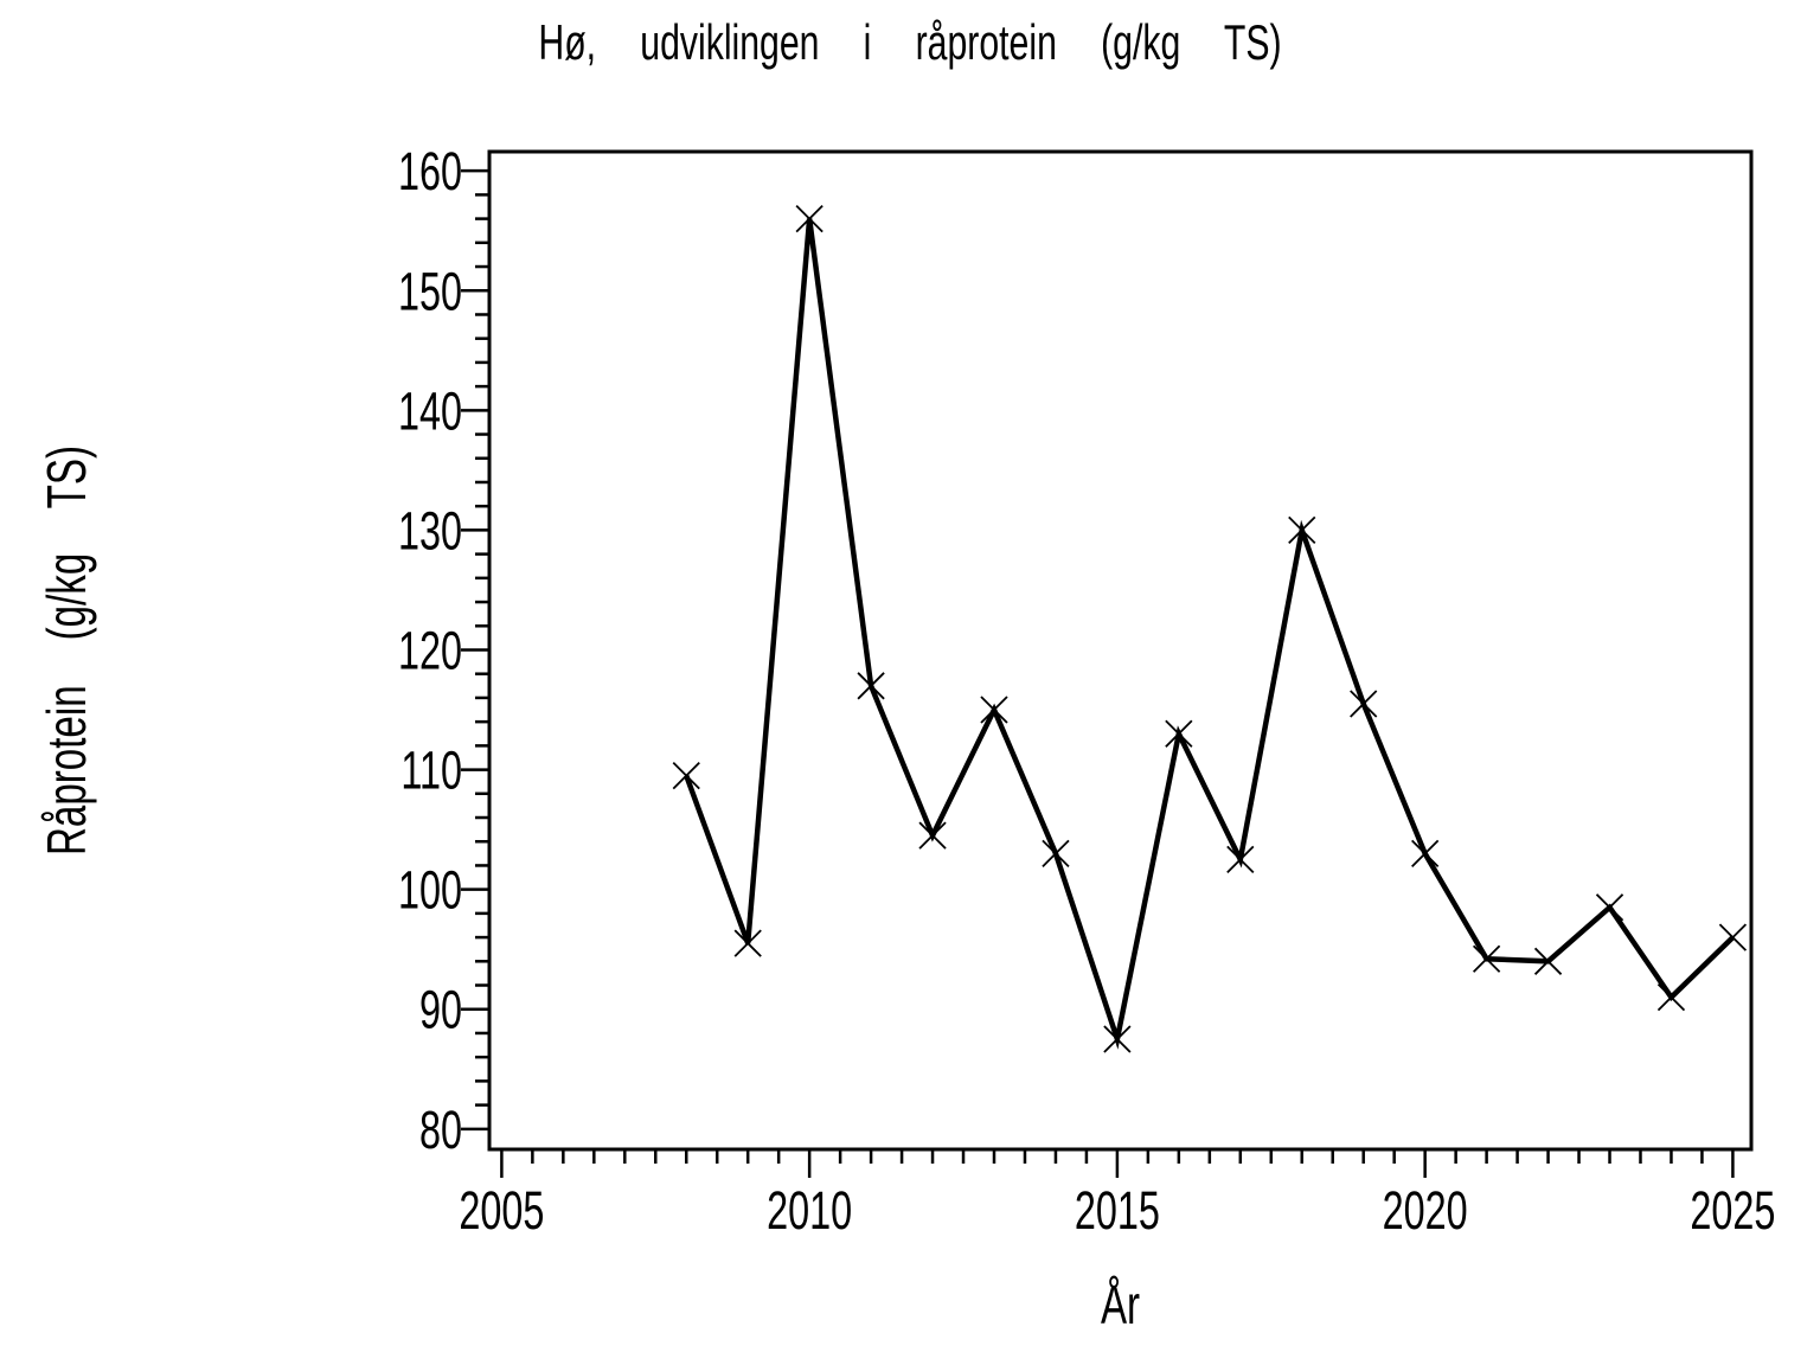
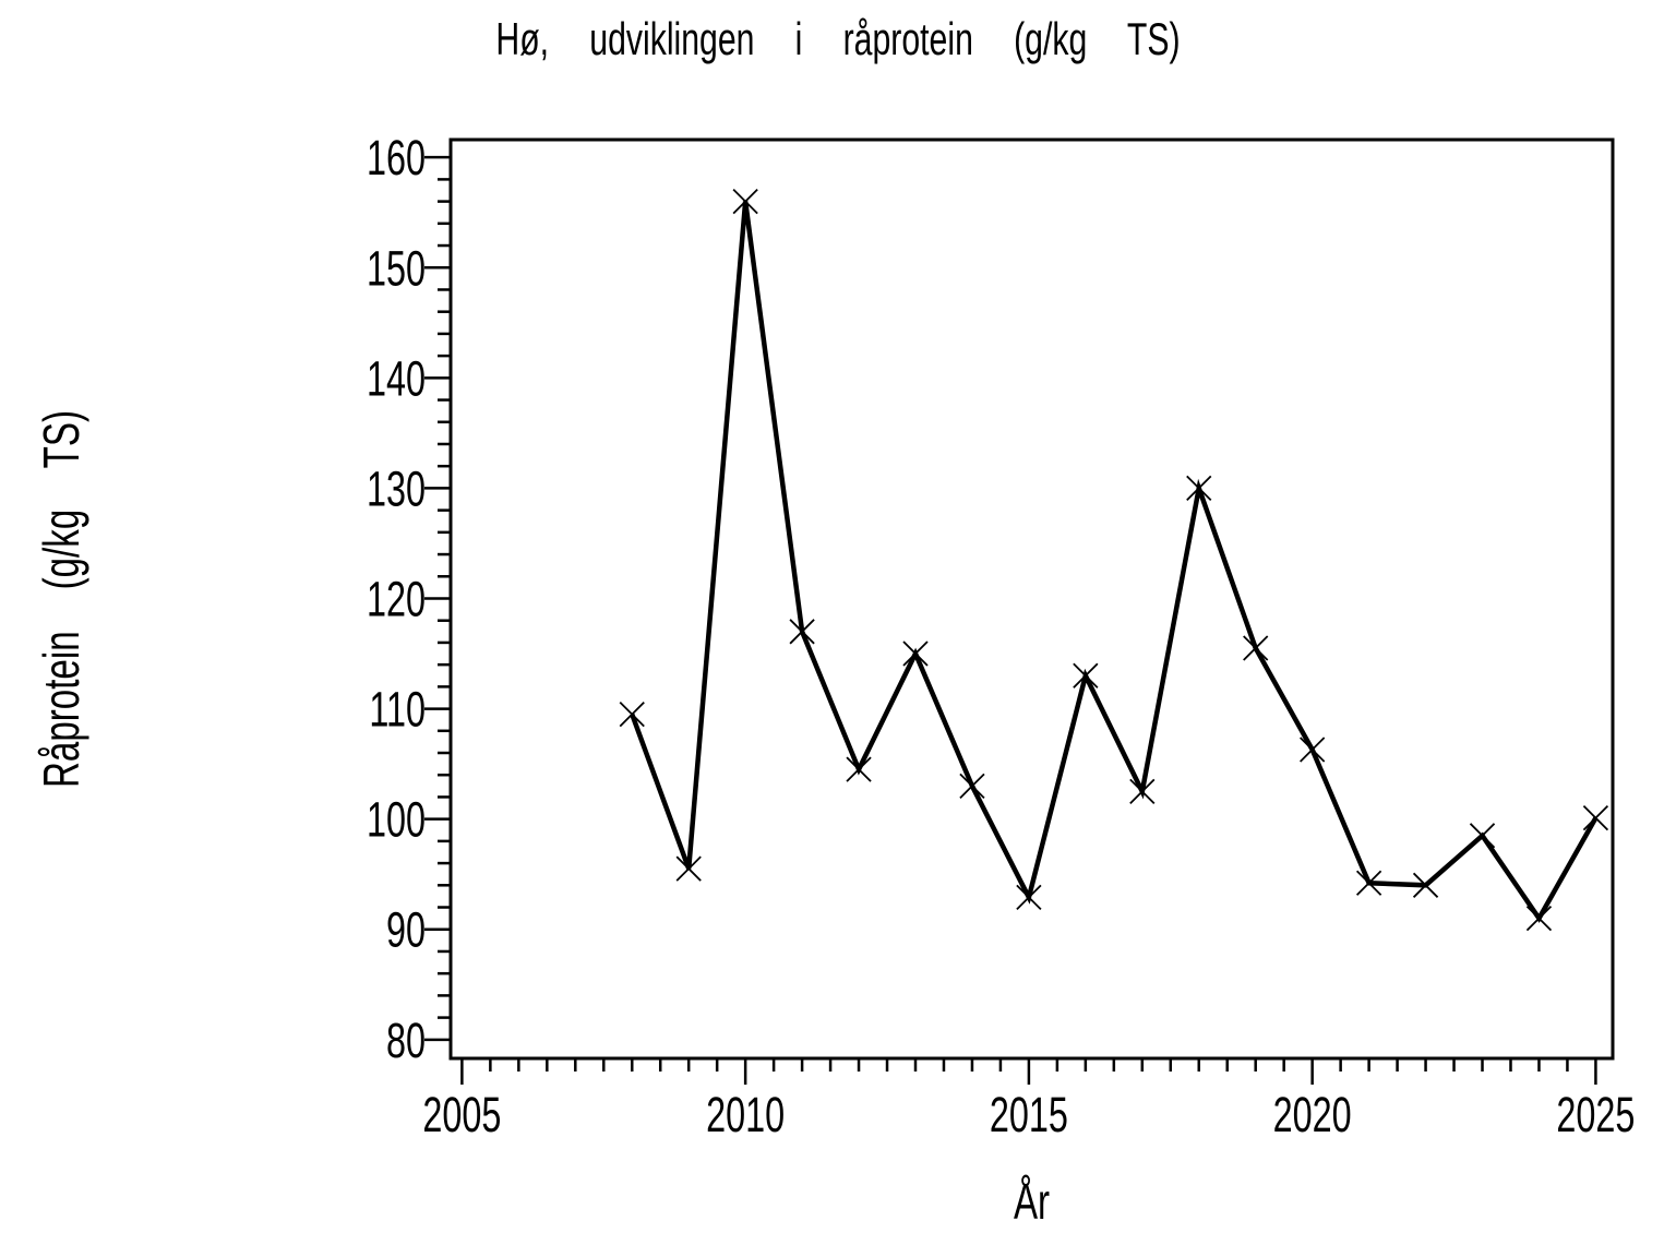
2015: 87.5 -> 92.9
2020: 103.0 -> 106.3
2025: 96.0 -> 100.1
